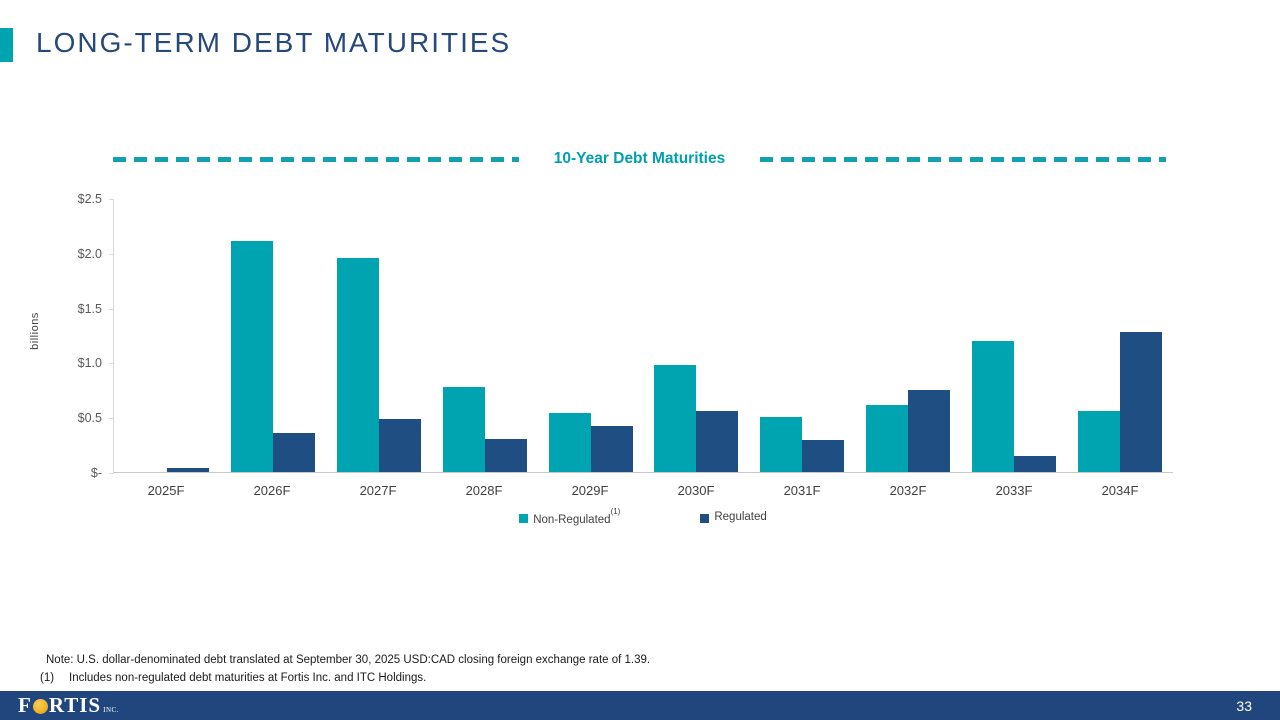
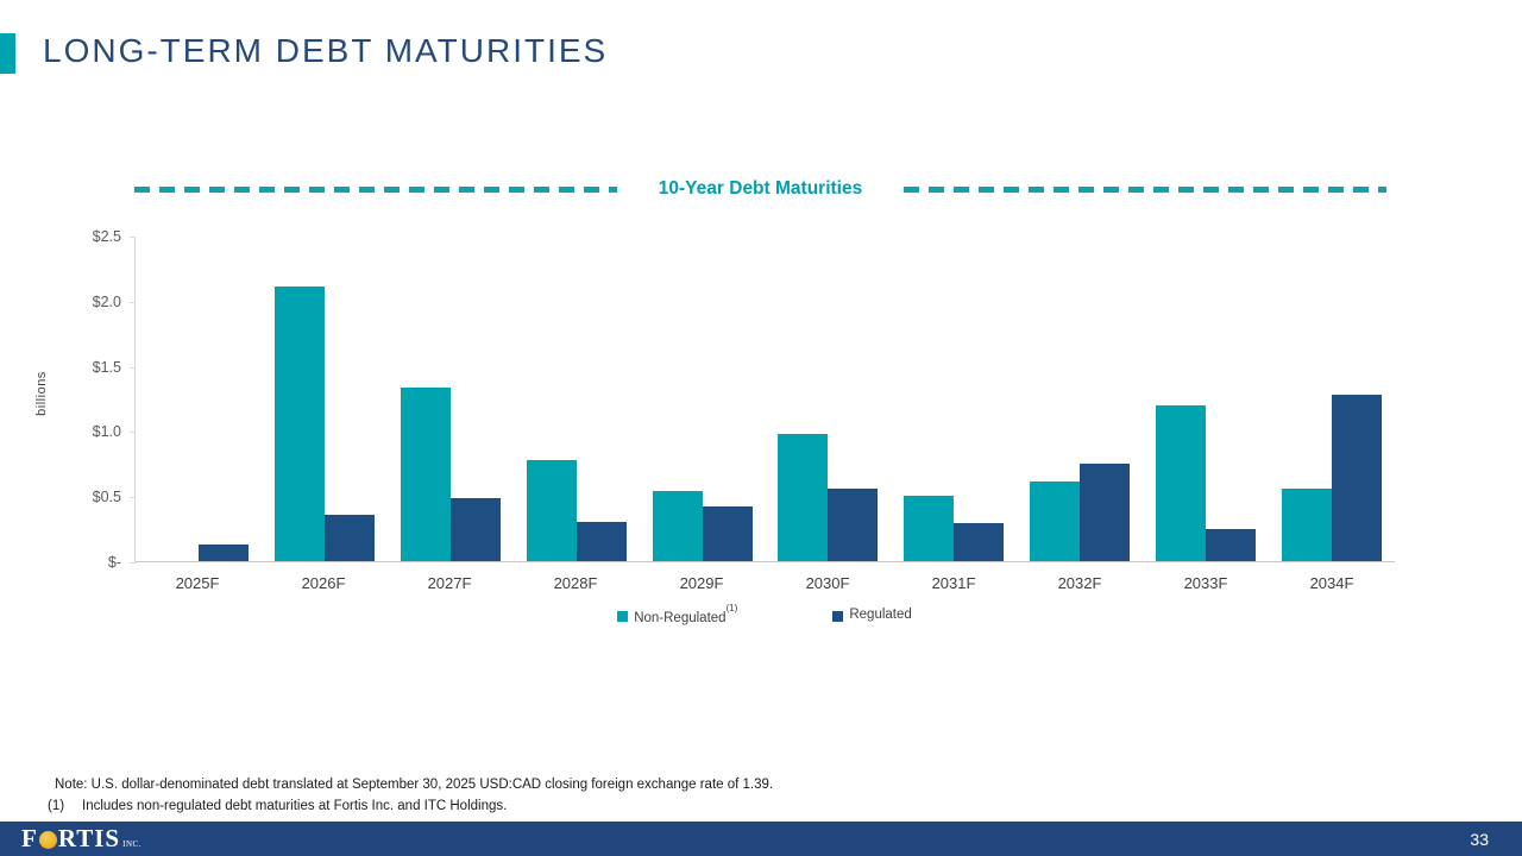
Regulated/2025F: $0.04 -> $0.13
Non-Regulated/2027F: $1.95 -> $1.33
Regulated/2033F: $0.15 -> $0.25
